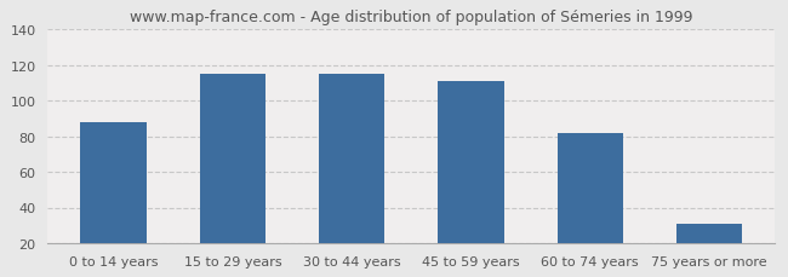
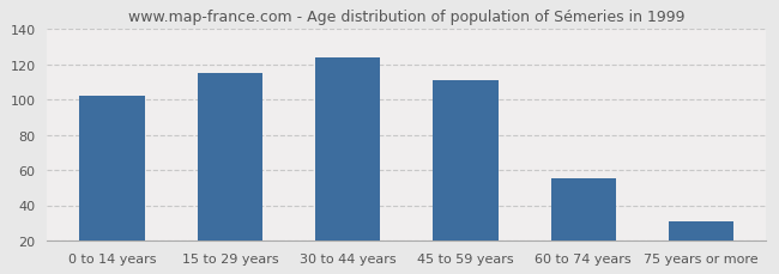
0 to 14 years: 88 -> 102
30 to 44 years: 115 -> 124
60 to 74 years: 82 -> 55
